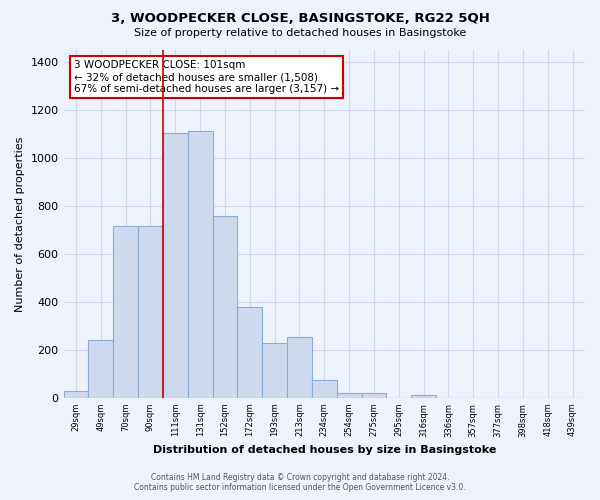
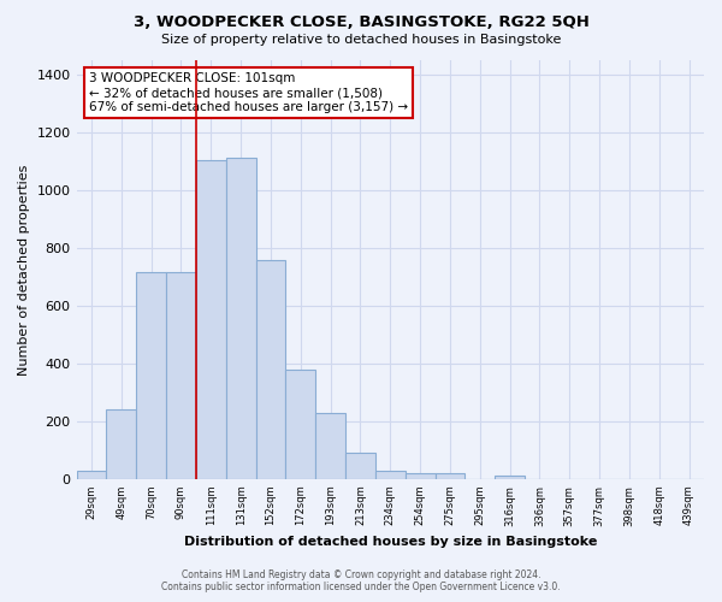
213sqm: 255 -> 90
234sqm: 75 -> 30
